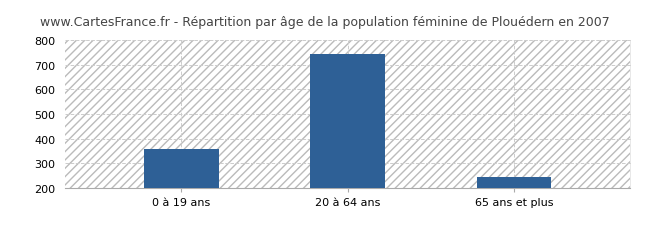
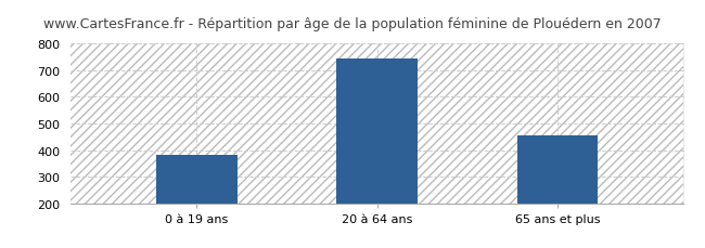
0 à 19 ans: 358 -> 380
65 ans et plus: 245 -> 455
